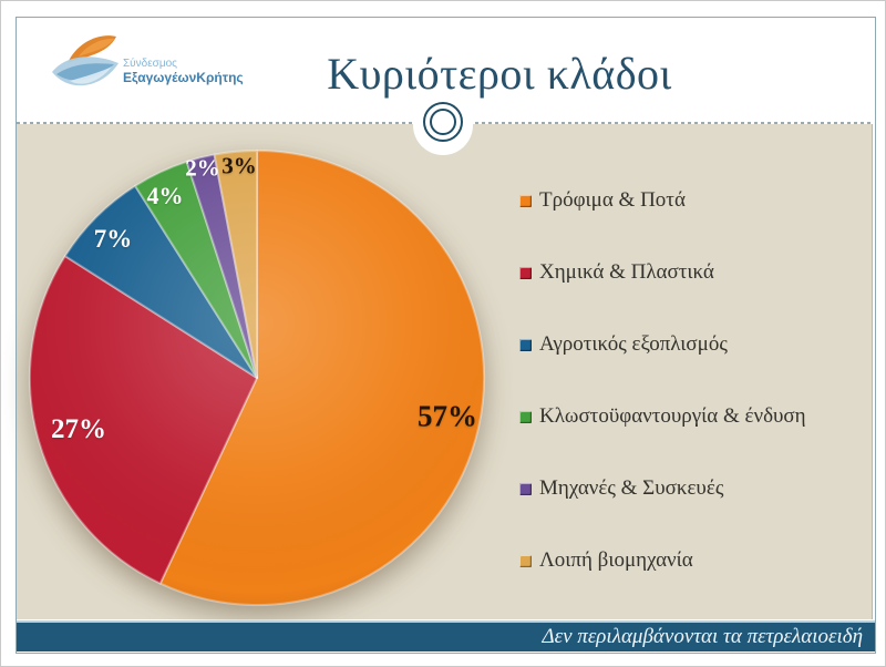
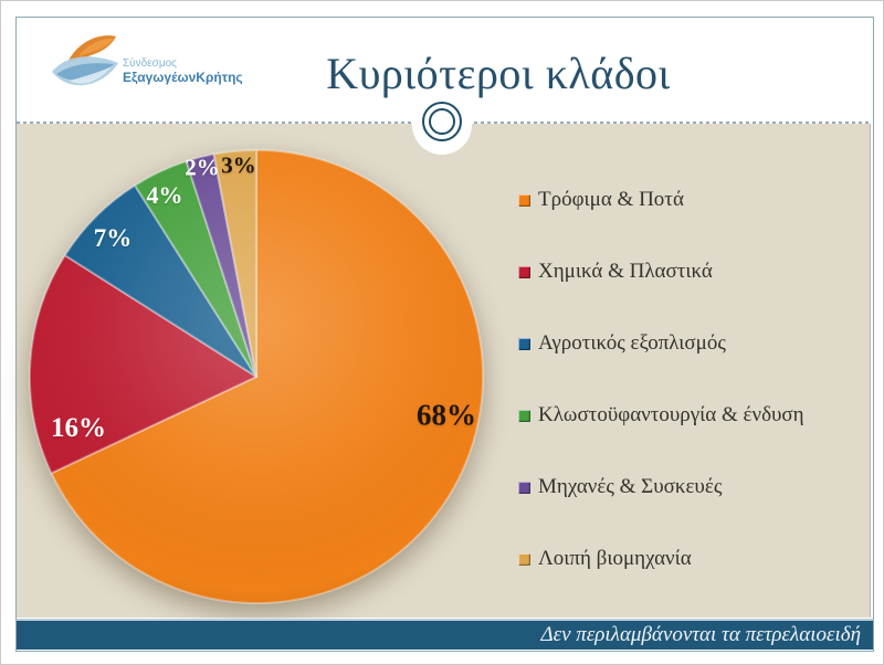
Τρόφιμα & Ποτά: 57% -> 68%
Χημικά & Πλαστικά: 27% -> 16%
